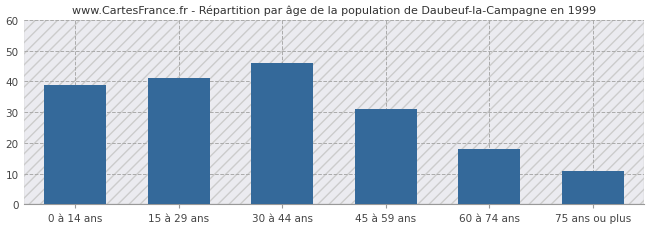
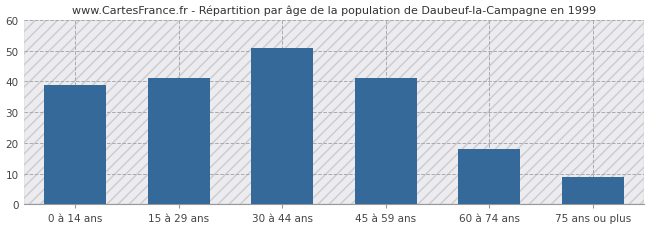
30 à 44 ans: 46 -> 51
45 à 59 ans: 31 -> 41
75 ans ou plus: 11 -> 9
